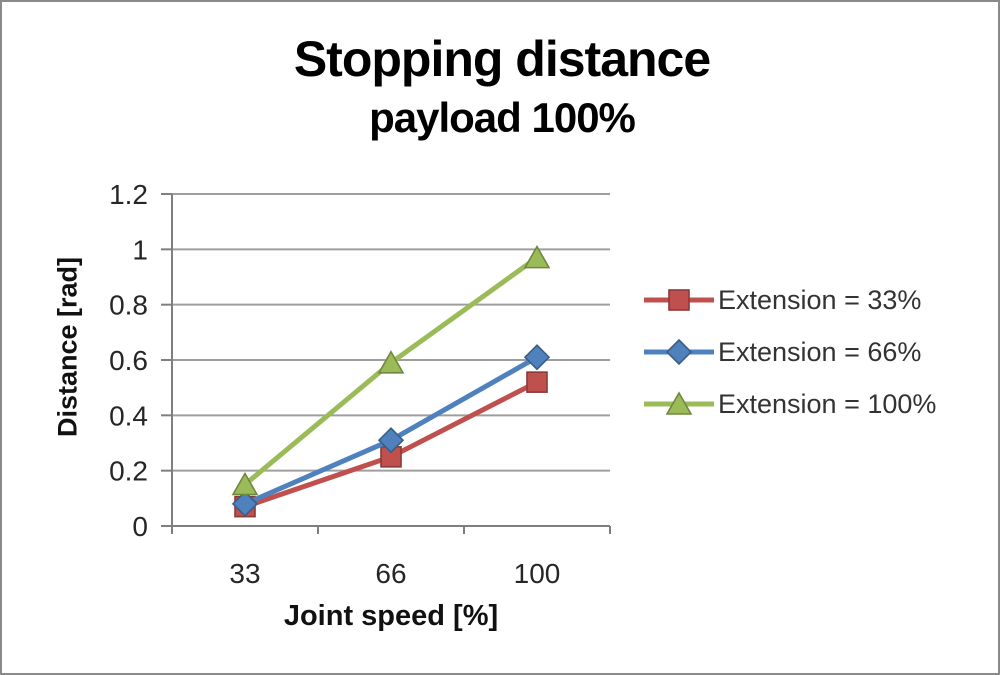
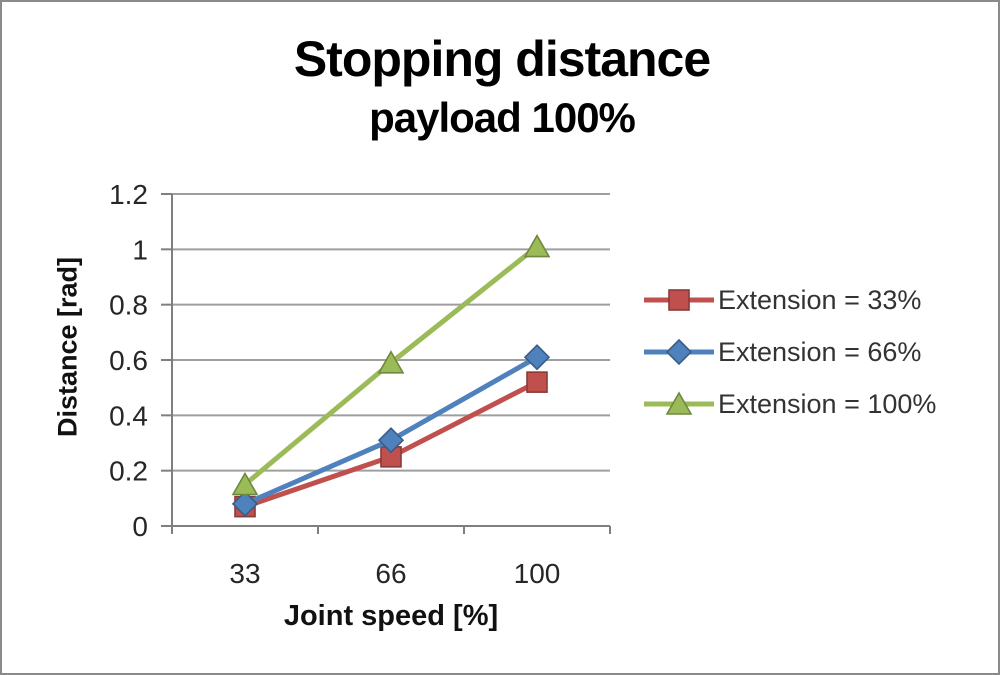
Extension = 100%/100: 0.97 -> 1.01
